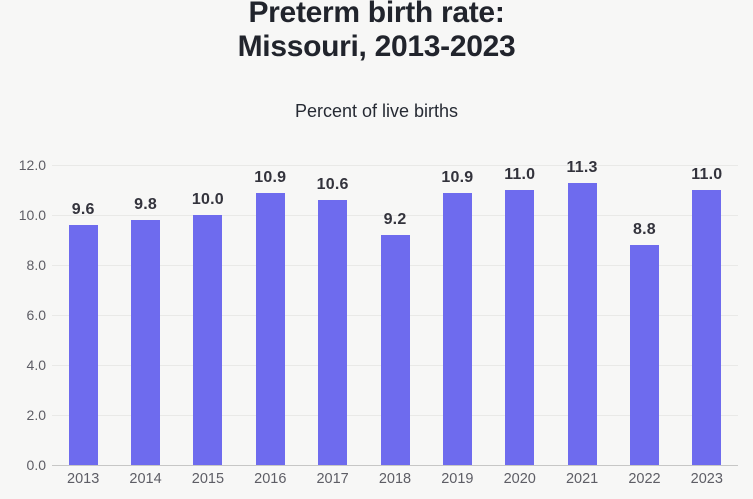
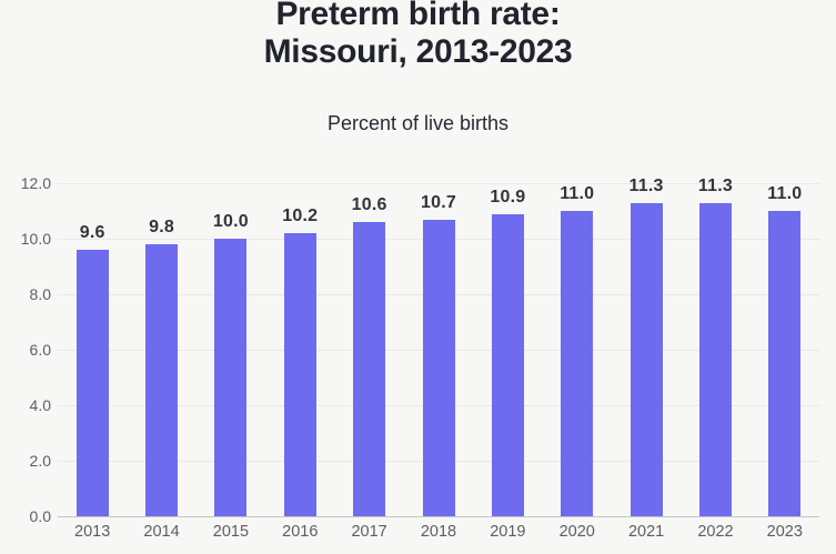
2016: 10.9 -> 10.2
2018: 9.2 -> 10.7
2022: 8.8 -> 11.3
